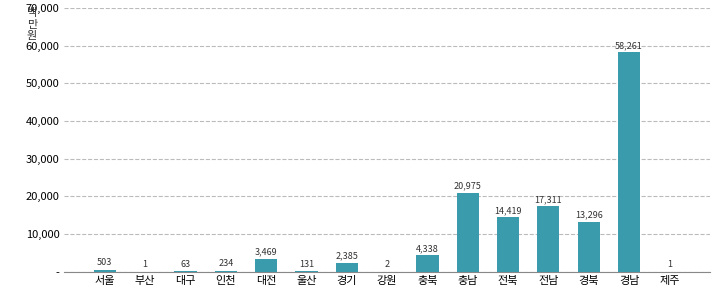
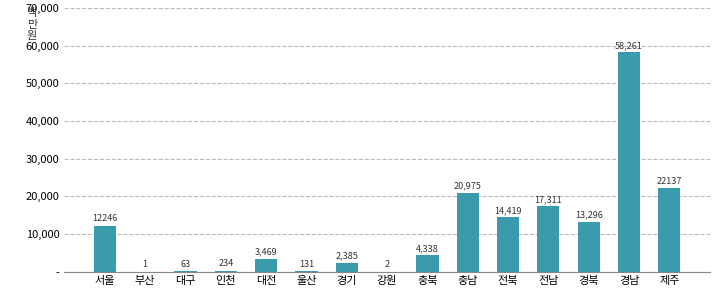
서울: 503 -> 12246
제주: 1 -> 22137
